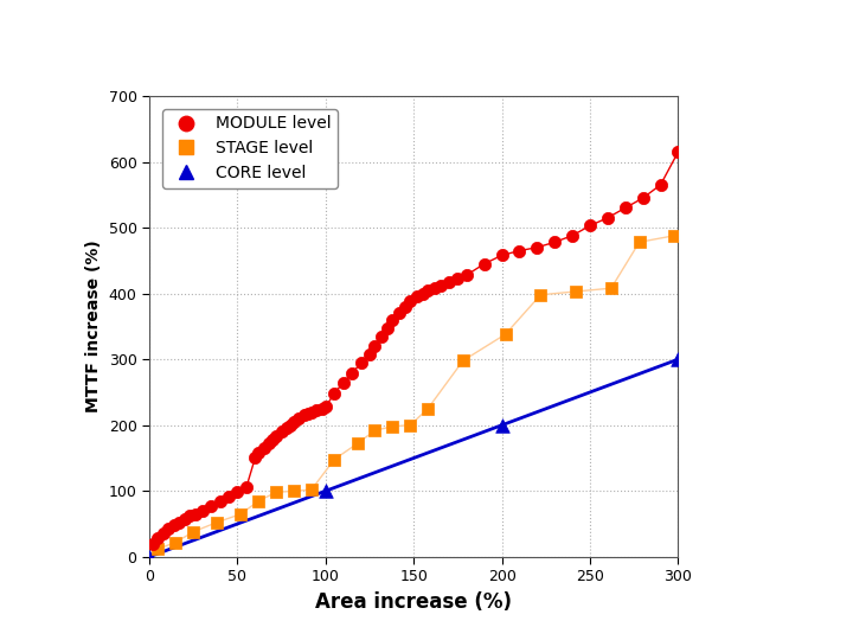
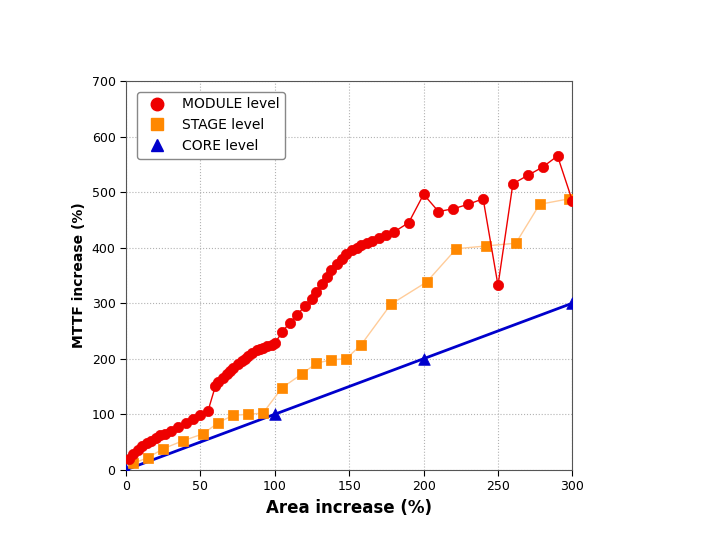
MODULE level/200: 458 -> 496
MODULE level/250: 503 -> 332
MODULE level/300: 615 -> 484
